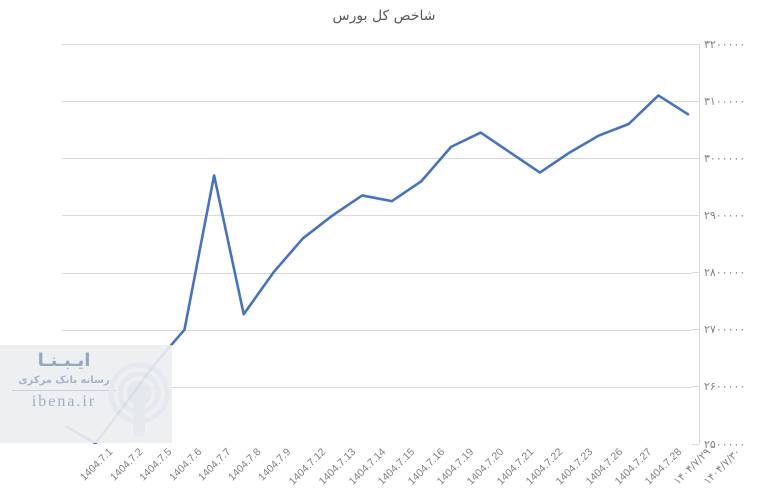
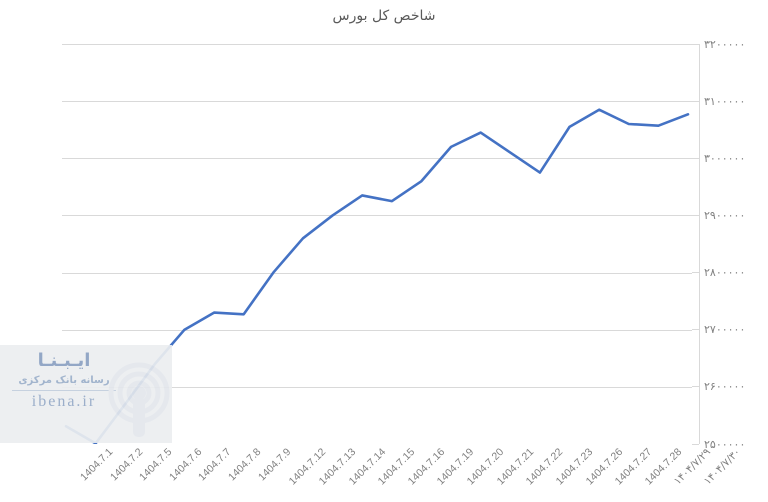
1404.7.8: 2970000 -> 2730000
1404.7.26: 3010000 -> 3060000
1404.7.27: 3040000 -> 3080000
۱۴۰۴/۷/۲۹: 3110000 -> 3060000
